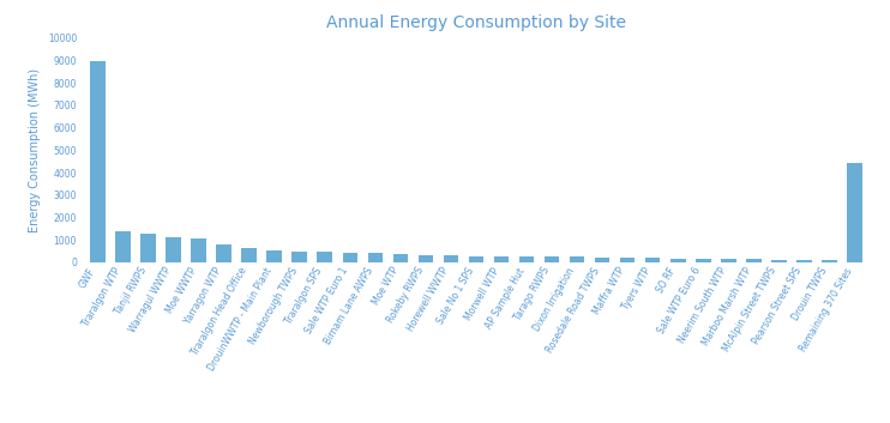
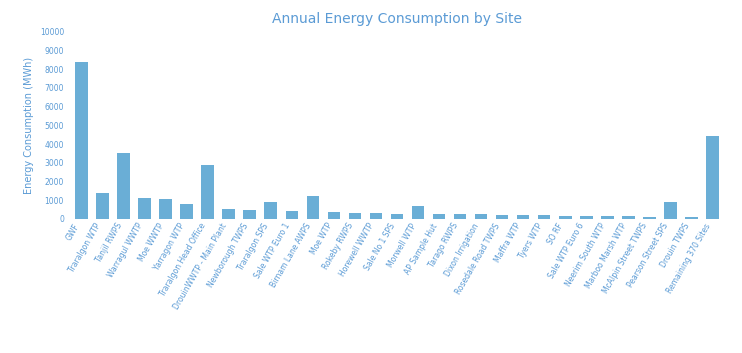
GWF: 9000 -> 8400
Tanjil RWPS: 1300 -> 3500
Traralgon Head Office: 700 -> 2900
Traralgon SPS: 400 -> 900
Birnam Lane AWPS: 400 -> 1200
Morwell WTP: 300 -> 700
Pearson Street SPS: 100 -> 900
